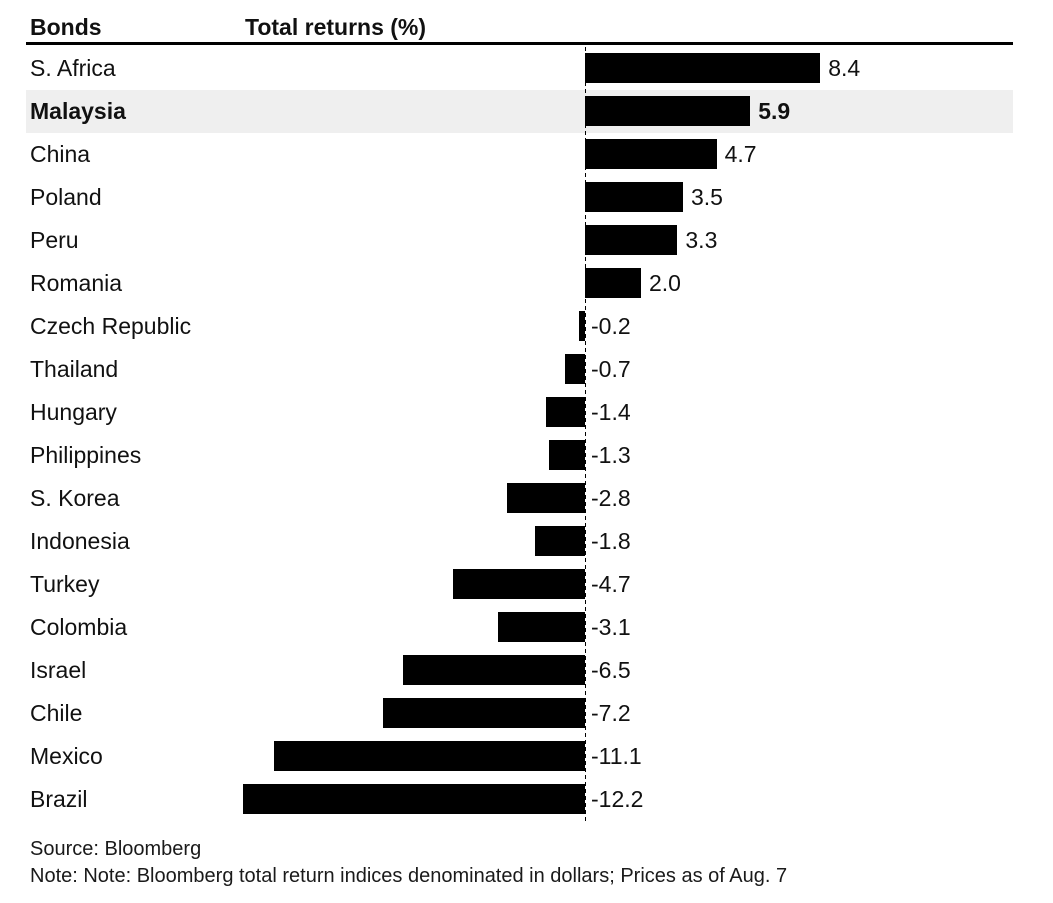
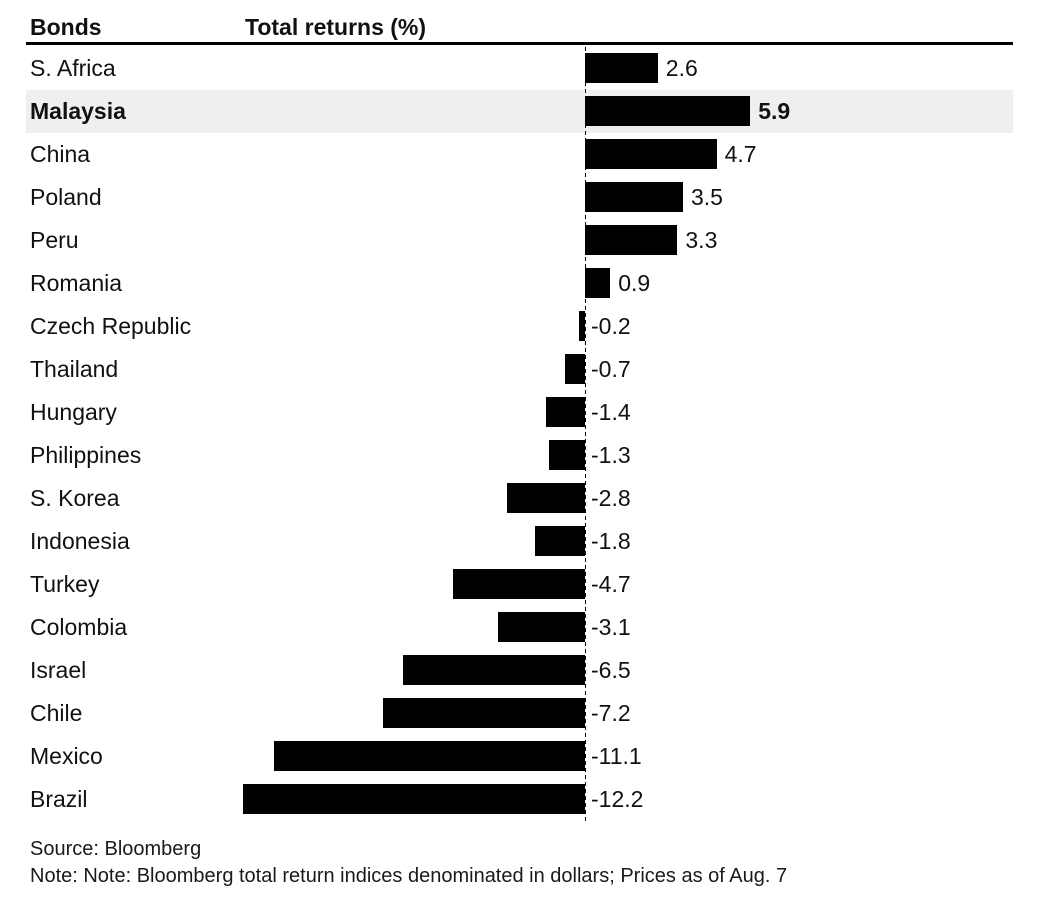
S. Africa: 8.4 -> 2.6
Romania: 2.0 -> 0.9
